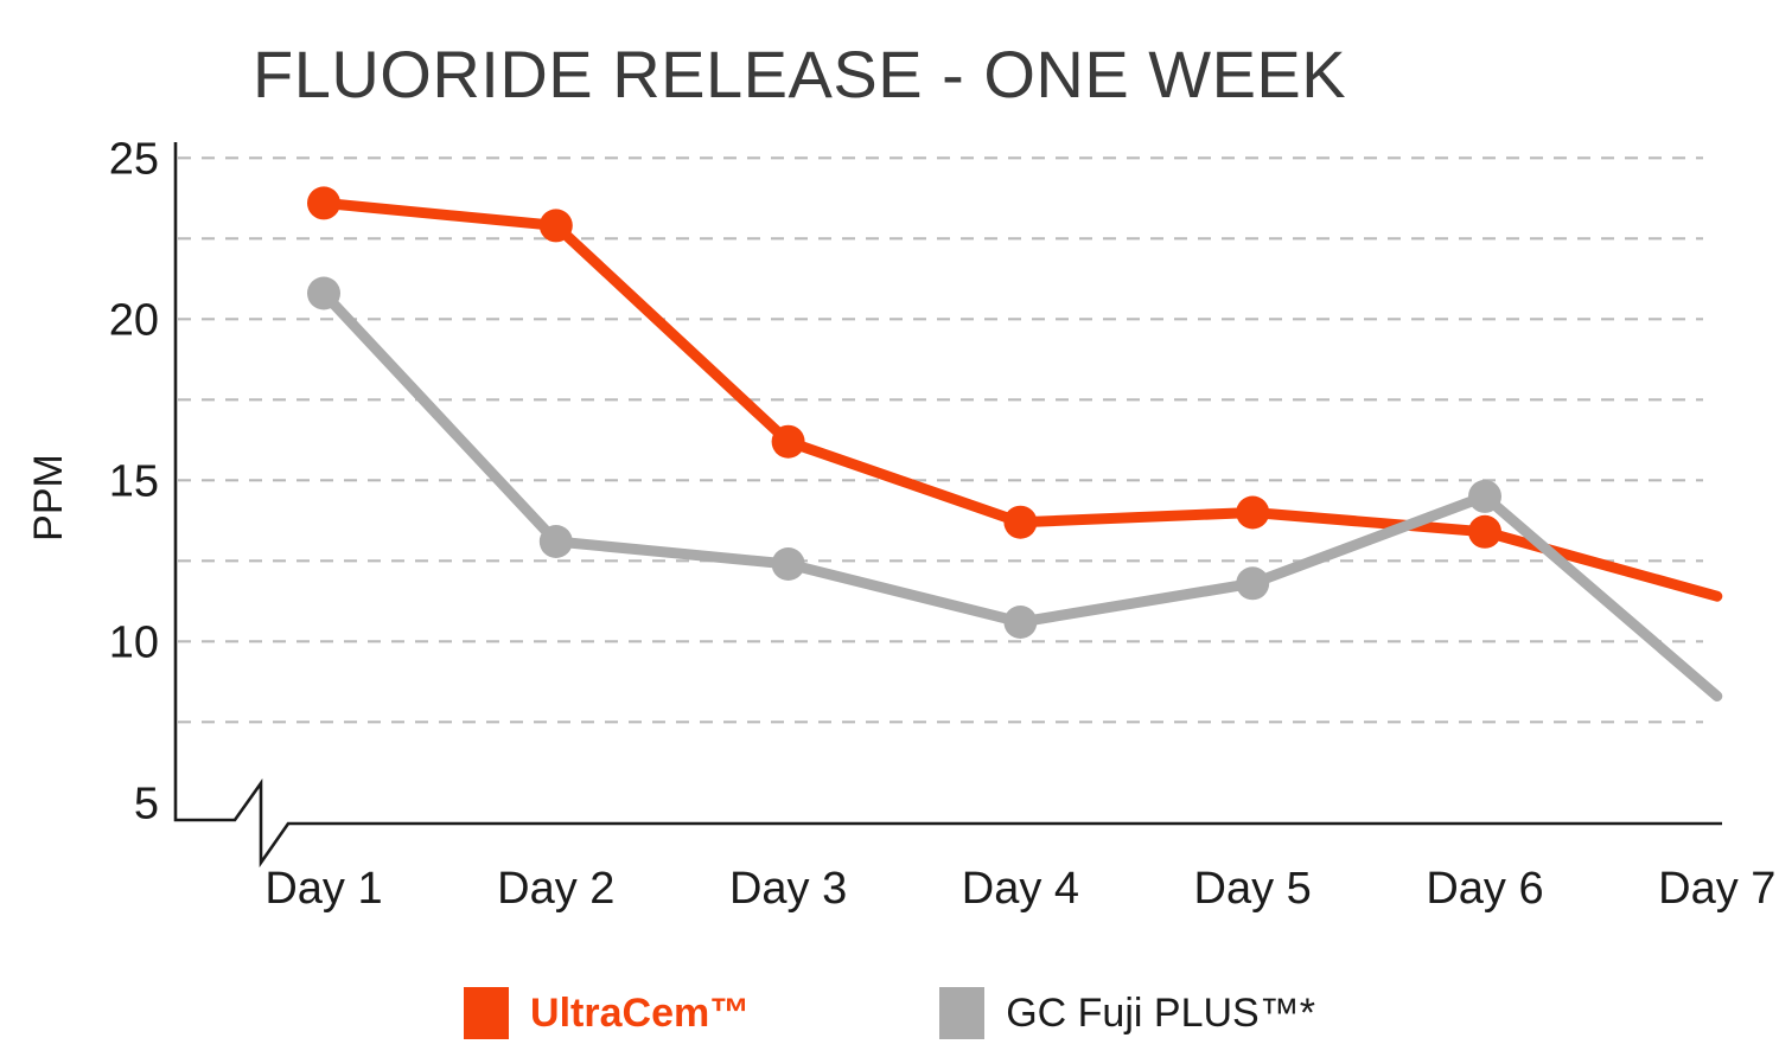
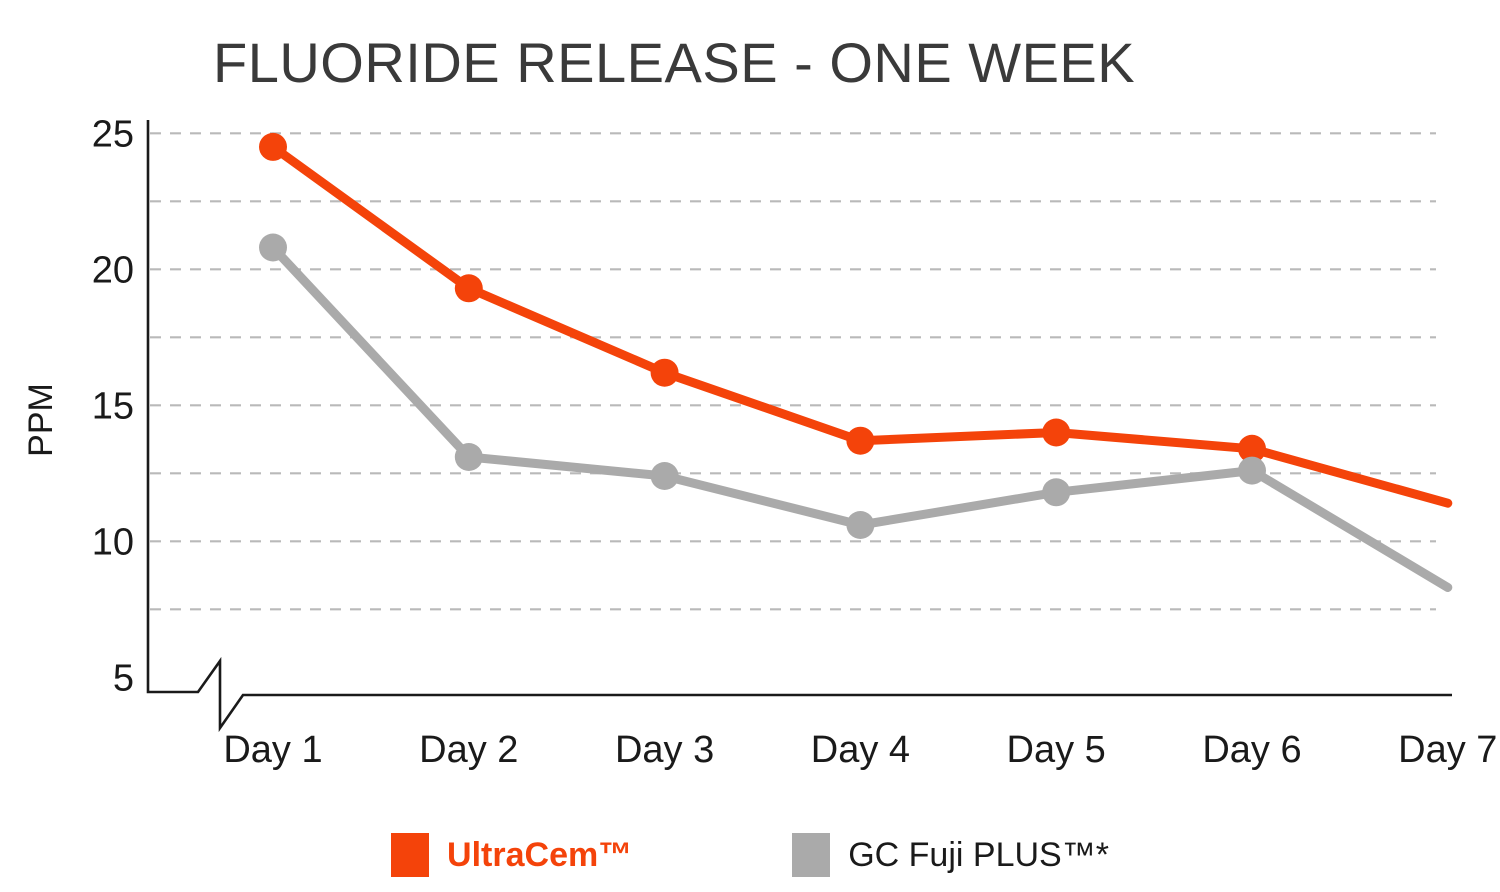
UltraCem™/Day 1: 23.6 -> 24.5
UltraCem™/Day 2: 22.9 -> 19.3
GC Fuji PLUS™*/Day 6: 14.5 -> 12.6
